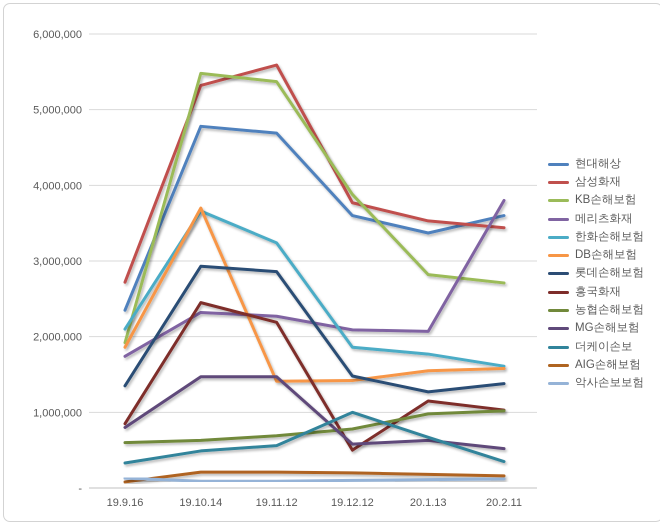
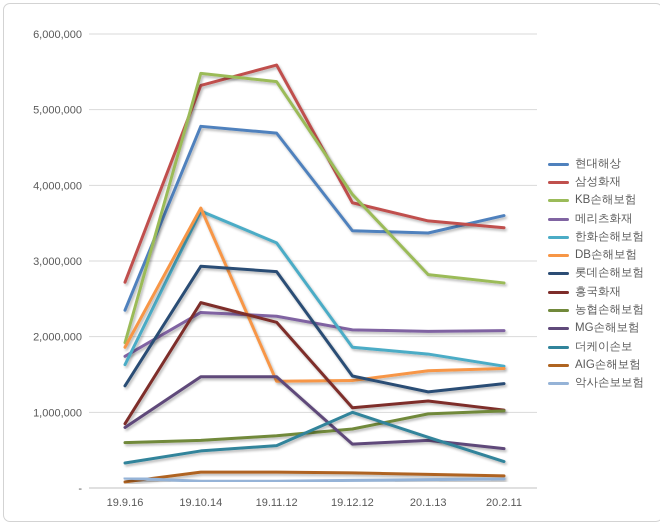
한화손해보험/19.9.16: 2100000 -> 1600000
현대해상/19.12.12: 3600000 -> 3400000
흥국화재/19.12.12: 500000 -> 1100000
메리츠화재/20.2.11: 3800000 -> 2100000
